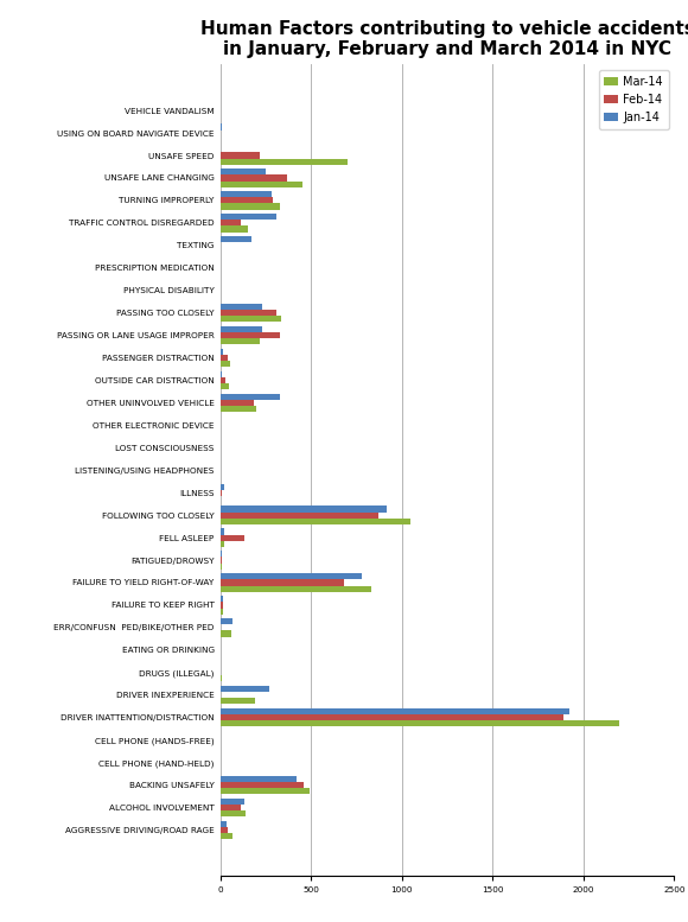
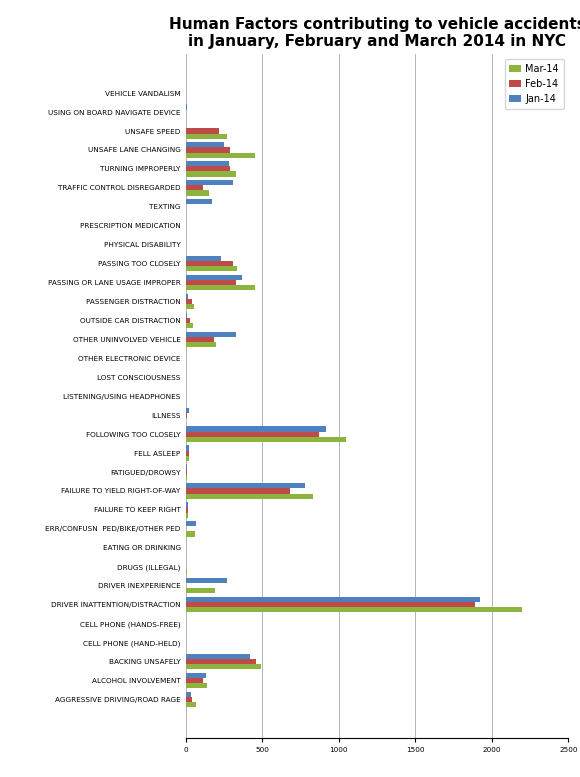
Mar-14/UNSAFE SPEED: 700 -> 270
Feb-14/UNSAFE LANE CHANGING: 370 -> 290
Jan-14/PASSING OR LANE USAGE IMPROPER: 230 -> 370
Mar-14/PASSING OR LANE USAGE IMPROPER: 220 -> 450
Feb-14/FELL ASLEEP: 130 -> 20
